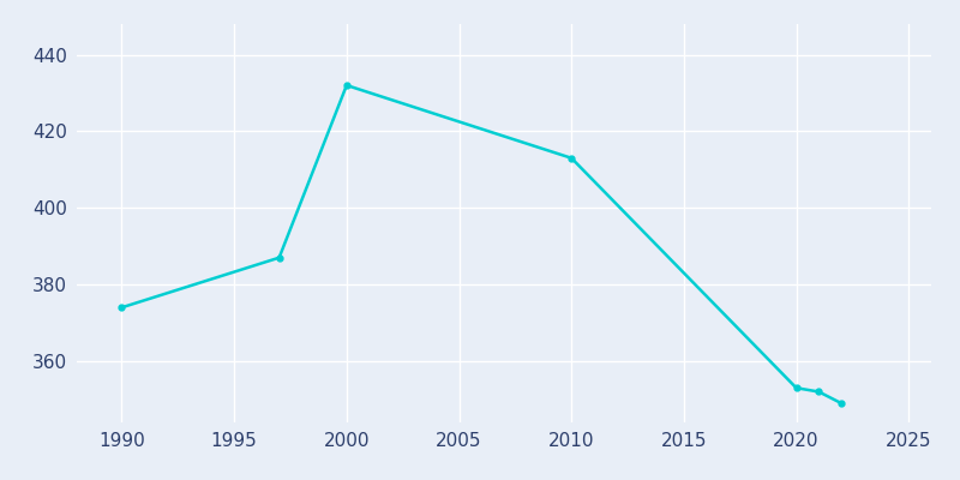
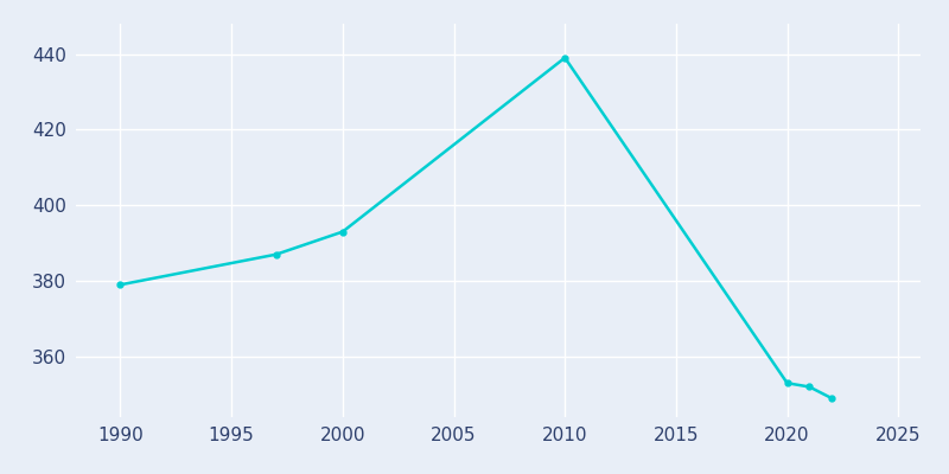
1990: 374 -> 379
2000: 432 -> 393
2010: 413 -> 439
